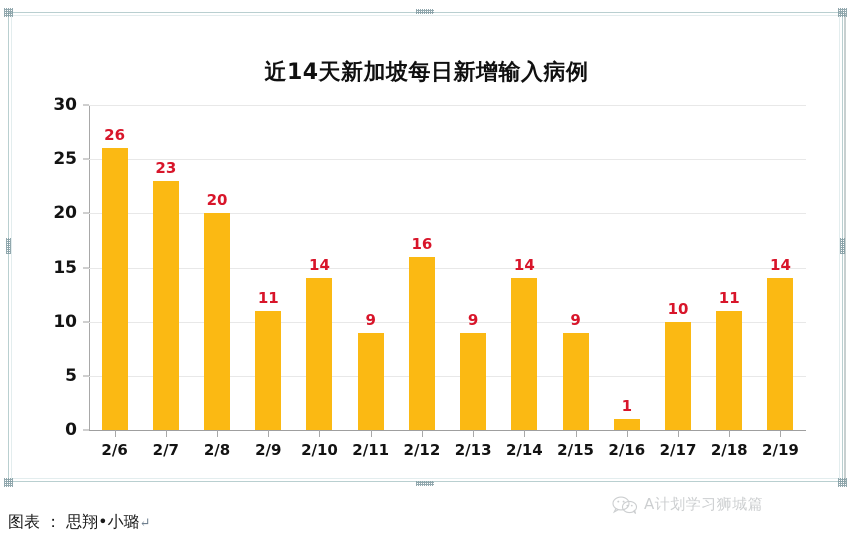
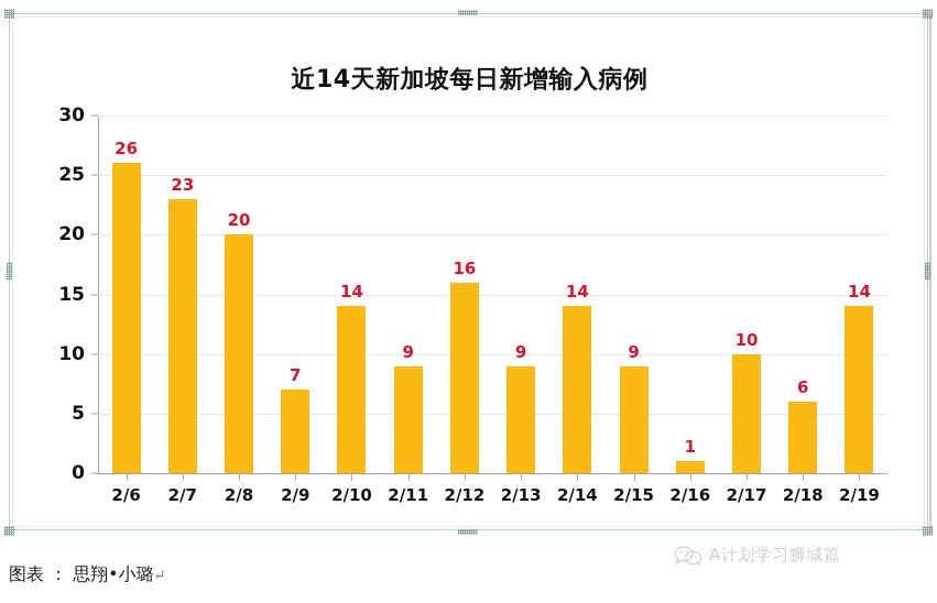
2/9: 11 -> 7
2/18: 11 -> 6
